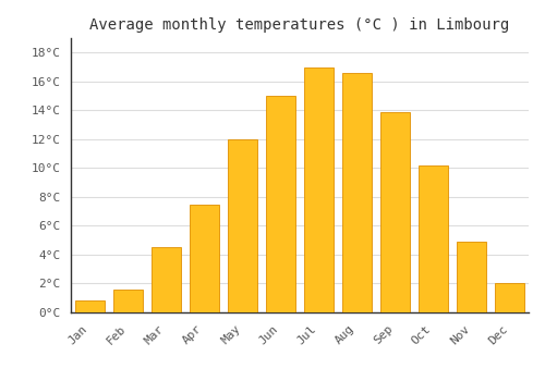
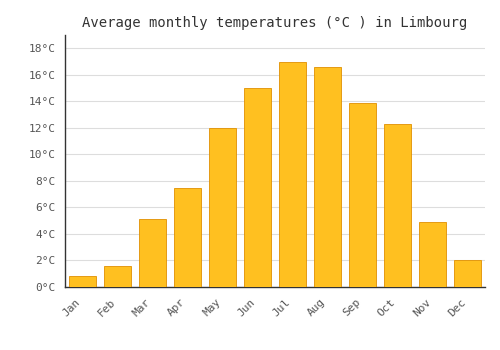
Mar: 4.5°C -> 5.1°C
Oct: 10.2°C -> 12.3°C
